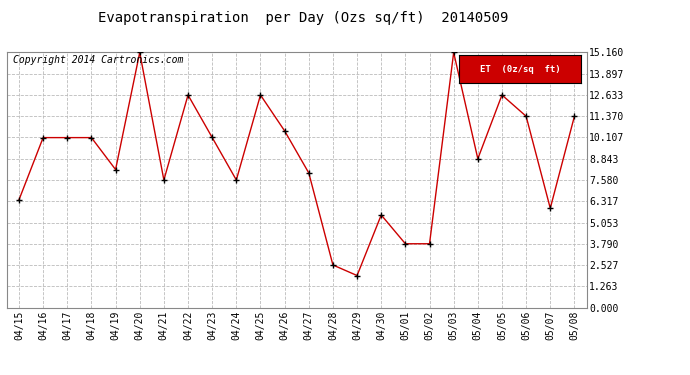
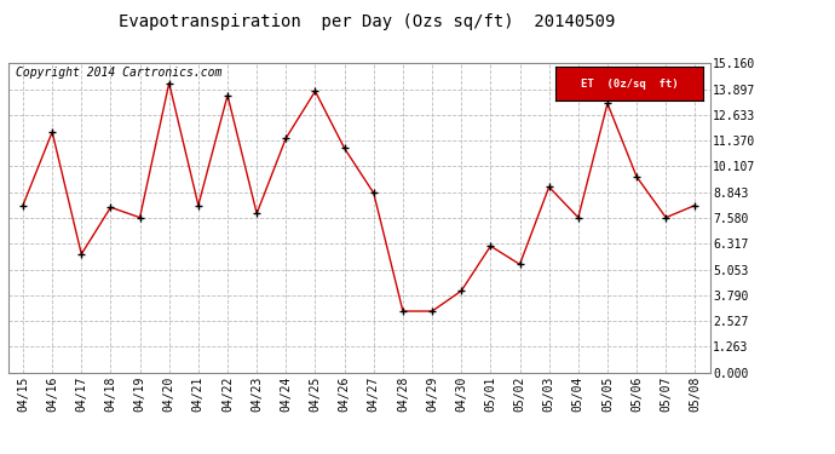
04/15: 6.4 -> 8.2
04/16: 10.1 -> 11.8
04/17: 10.1 -> 5.8
04/18: 10.1 -> 8.1
04/19: 8.2 -> 7.6
04/20: 15.2 -> 14.2
04/21: 7.6 -> 8.2
04/22: 12.6 -> 13.6
04/23: 10.1 -> 7.8
04/24: 7.6 -> 11.5
04/25: 12.6 -> 13.8
04/26: 10.5 -> 11.0
04/27: 8.0 -> 8.8
04/28: 2.5 -> 3.0
04/29: 1.9 -> 3.0
04/30: 5.5 -> 4.0
05/01: 3.8 -> 6.2
05/02: 3.8 -> 5.3
05/03: 15.2 -> 9.1
05/04: 8.8 -> 7.6
05/05: 12.6 -> 13.2
05/06: 11.4 -> 9.6
05/07: 5.9 -> 7.6
05/08: 11.4 -> 8.2
